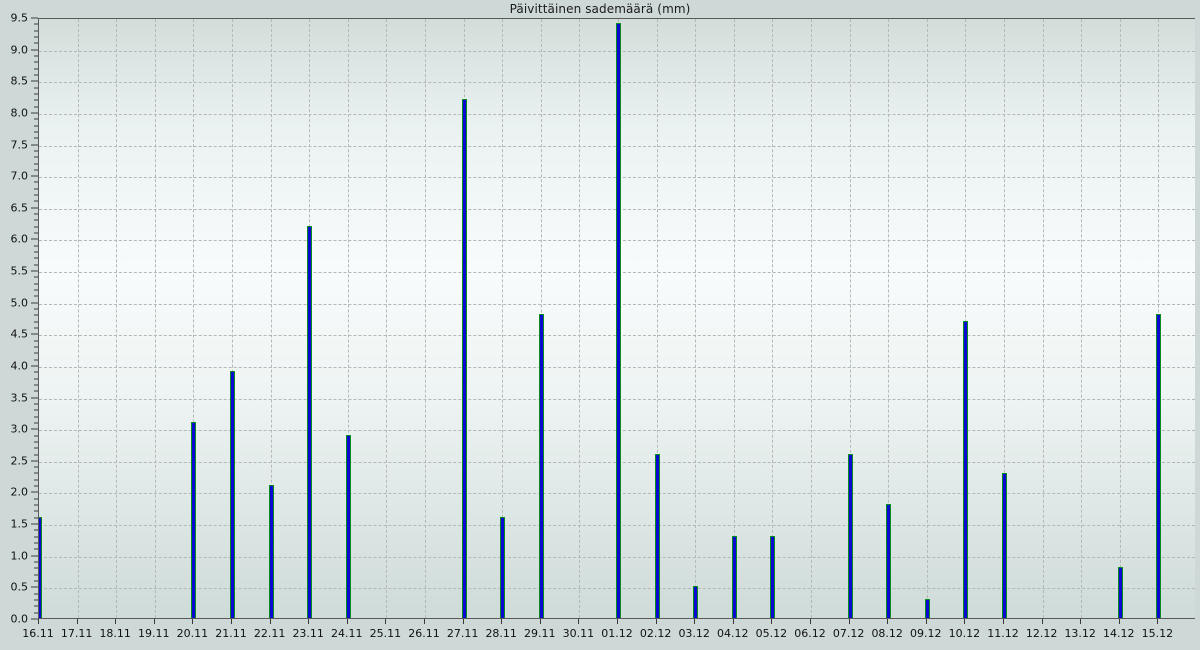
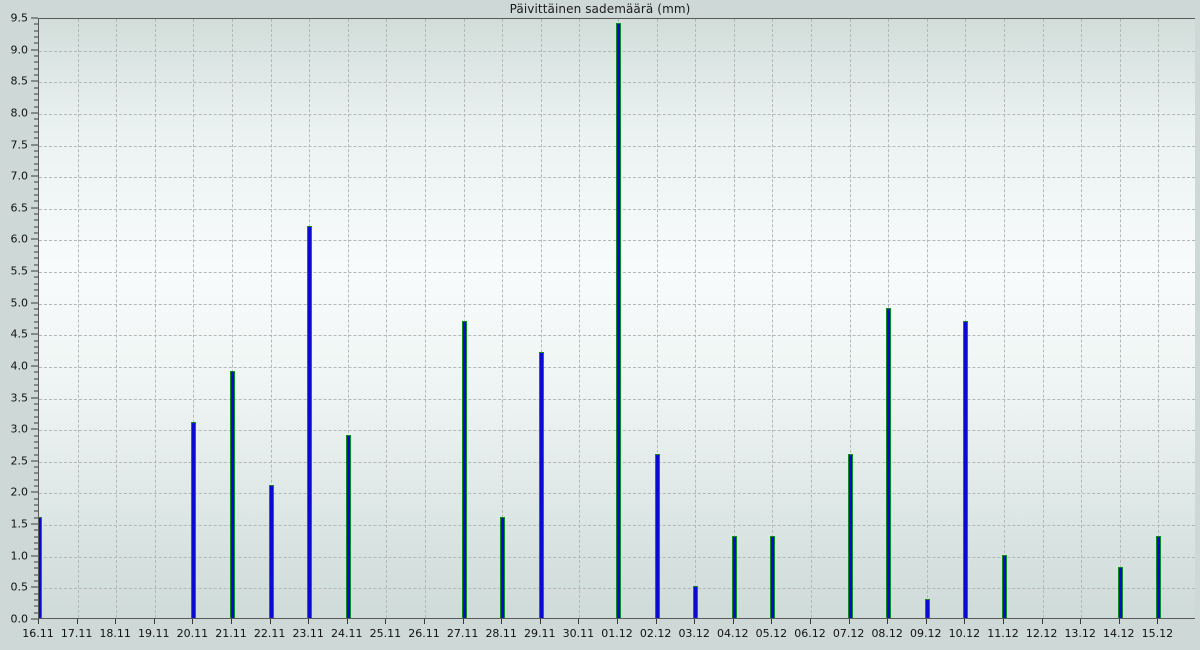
27.11: 8.2 -> 4.7
29.11: 4.8 -> 4.2
08.12: 1.8 -> 4.9
11.12: 2.3 -> 1.0
15.12: 4.8 -> 1.3
